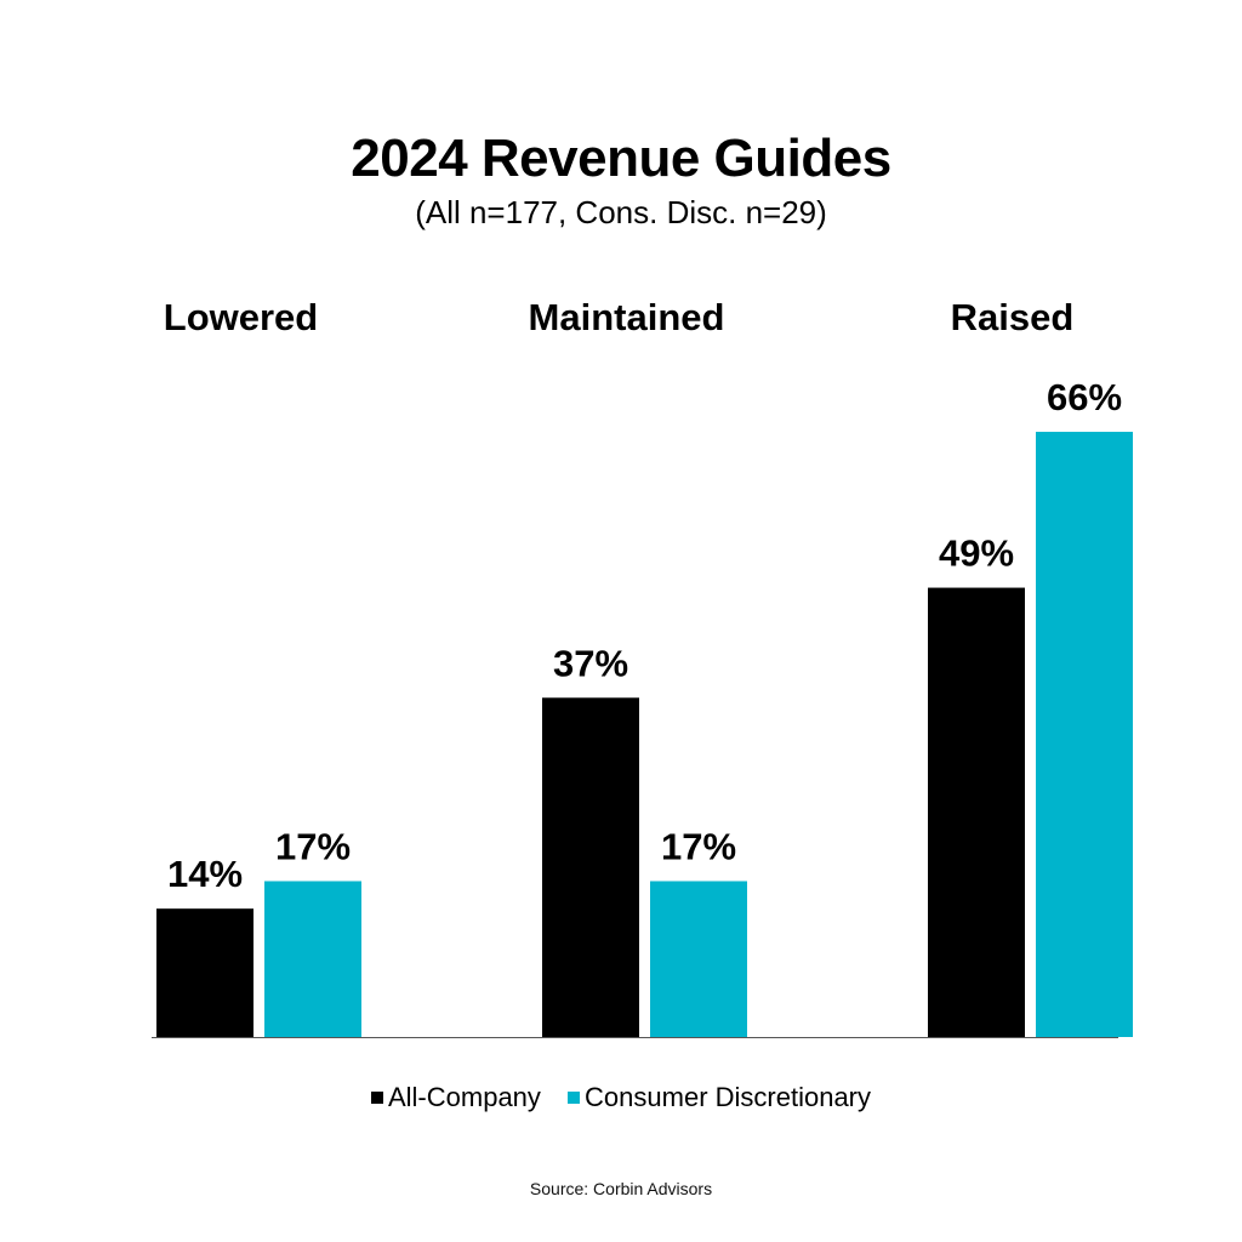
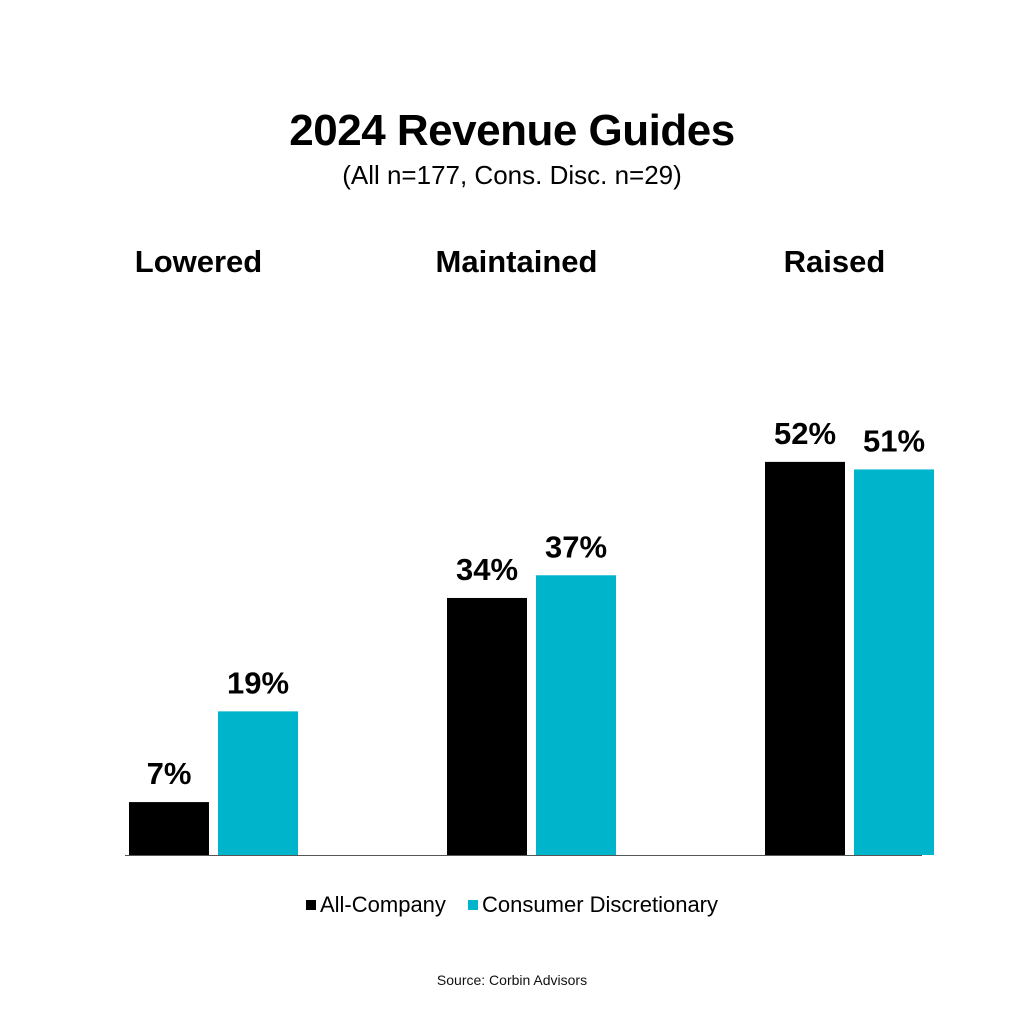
All-Company/Lowered: 14% -> 7%
Consumer Discretionary/Lowered: 17% -> 19%
All-Company/Maintained: 37% -> 34%
Consumer Discretionary/Maintained: 17% -> 37%
All-Company/Raised: 49% -> 52%
Consumer Discretionary/Raised: 66% -> 51%
